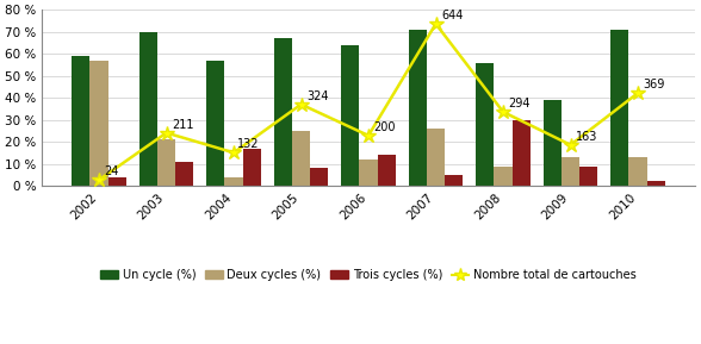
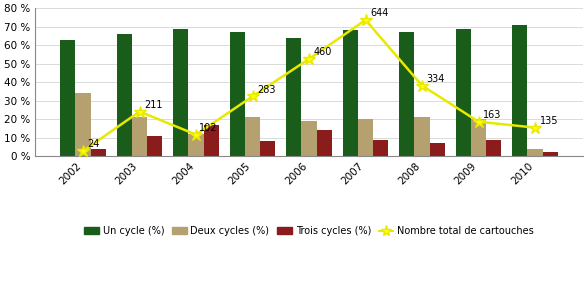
Un cycle (%)/2002: 59 % -> 63 %
Deux cycles (%)/2002: 57 % -> 34 %
Un cycle (%)/2003: 70 % -> 66 %
Un cycle (%)/2004: 57 % -> 69 %
Deux cycles (%)/2004: 4 % -> 12 %
Nombre total de cartouches/2004: 132 -> 102
Deux cycles (%)/2005: 25 % -> 21 %
Nombre total de cartouches/2005: 324 -> 283
Deux cycles (%)/2006: 12 % -> 19 %
Nombre total de cartouches/2006: 200 -> 460
Un cycle (%)/2007: 71 % -> 68 %
Deux cycles (%)/2007: 26 % -> 20 %
Trois cycles (%)/2007: 5 % -> 9 %
Un cycle (%)/2008: 56 % -> 67 %
Deux cycles (%)/2008: 9 % -> 21 %
Nombre total de cartouches/2008: 294 -> 334
Trois cycles (%)/2008: 30 % -> 7 %
Un cycle (%)/2009: 39 % -> 69 %
Deux cycles (%)/2009: 13 % -> 20 %
Deux cycles (%)/2010: 13 % -> 4 %
Nombre total de cartouches/2010: 369 -> 135
